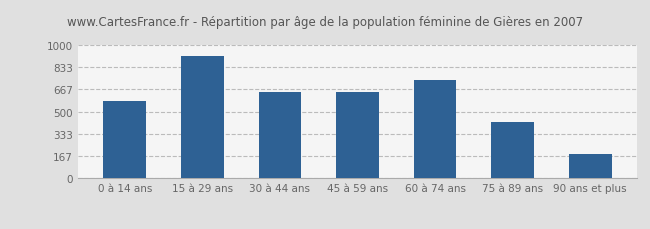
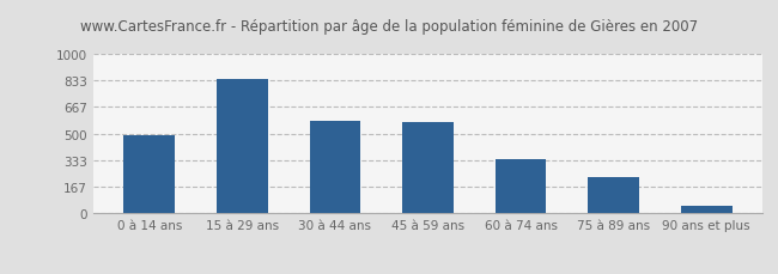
0 à 14 ans: 580 -> 490
15 à 29 ans: 920 -> 840
30 à 44 ans: 650 -> 580
45 à 59 ans: 650 -> 570
60 à 74 ans: 740 -> 340
75 à 89 ans: 420 -> 230
90 ans et plus: 180 -> 40
